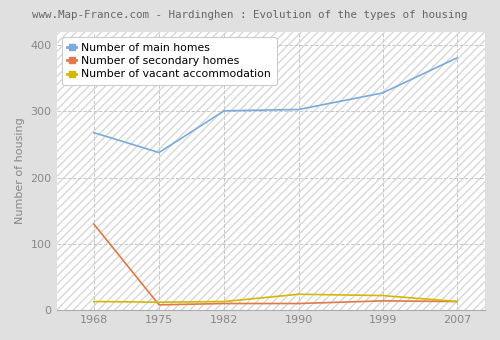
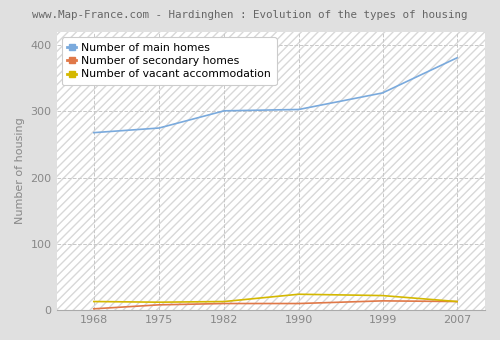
Number of secondary homes/1968: 130 -> 2
Number of main homes/1975: 238 -> 275
